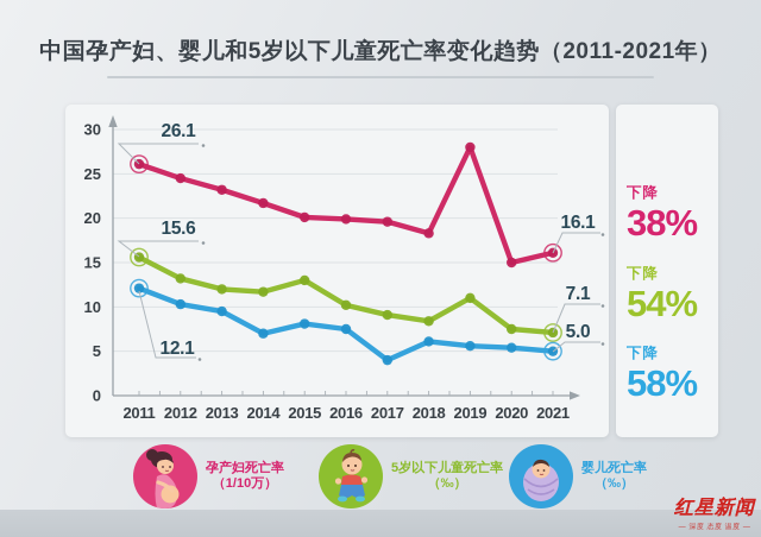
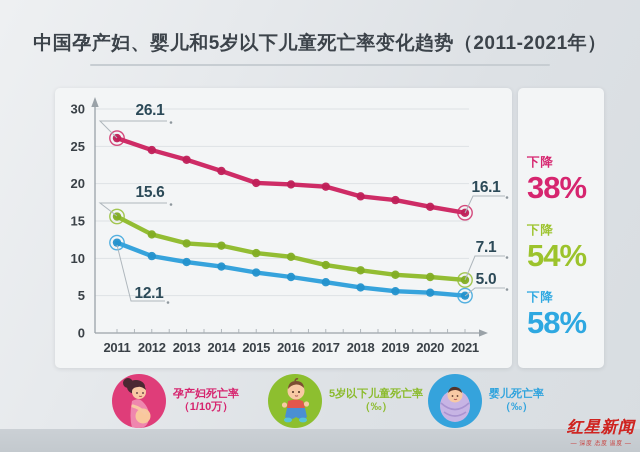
婴儿死亡率（‰）/2014: 7 -> 9
5岁以下儿童死亡率（‰）/2015: 13 -> 11
婴儿死亡率（‰）/2017: 4 -> 7
孕产妇死亡率（1/10万）/2019: 28 -> 18
5岁以下儿童死亡率（‰）/2019: 11 -> 8
孕产妇死亡率（1/10万）/2020: 15 -> 17
